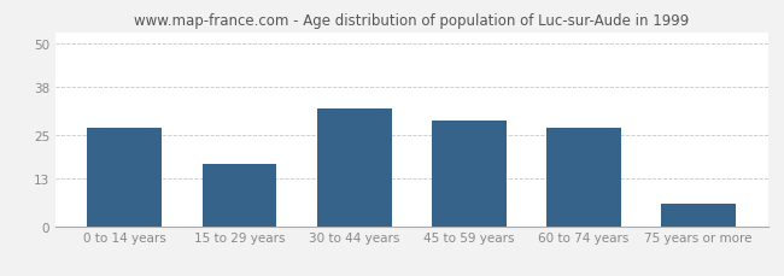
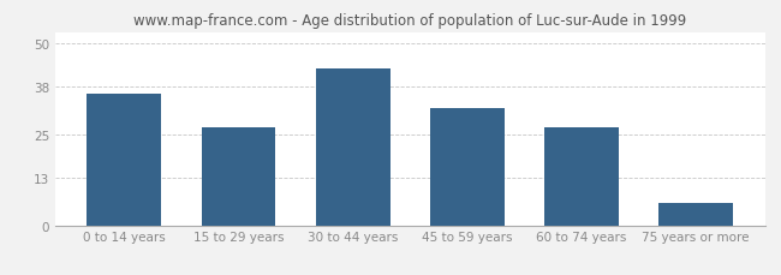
0 to 14 years: 27 -> 36
15 to 29 years: 17 -> 27
30 to 44 years: 32 -> 43
45 to 59 years: 29 -> 32
